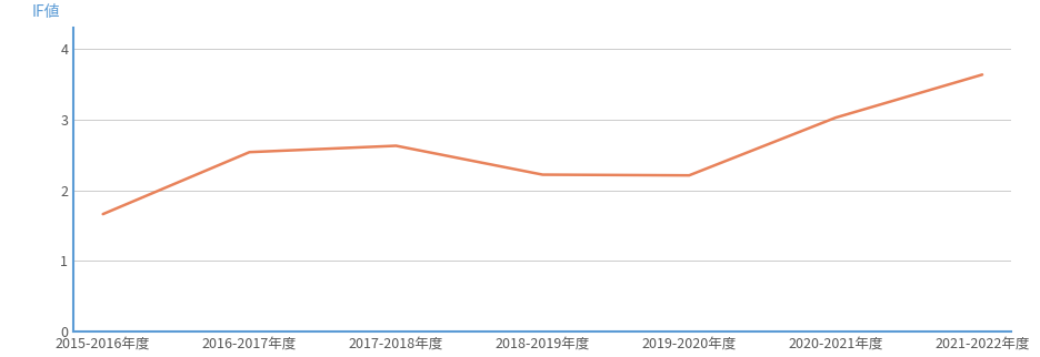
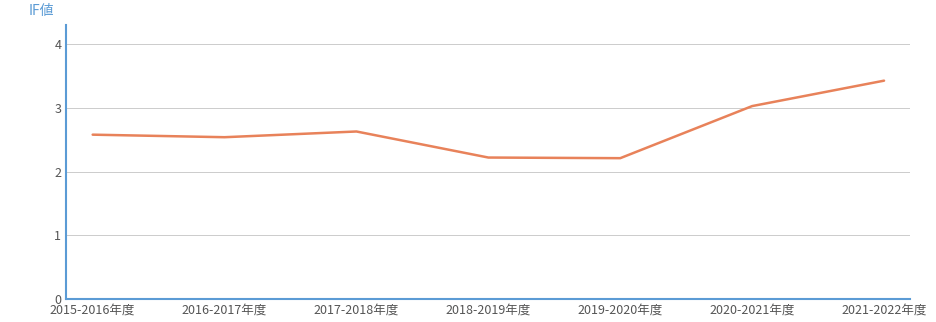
2015-2016年度: 1.66 -> 2.58
2021-2022年度: 3.64 -> 3.43
